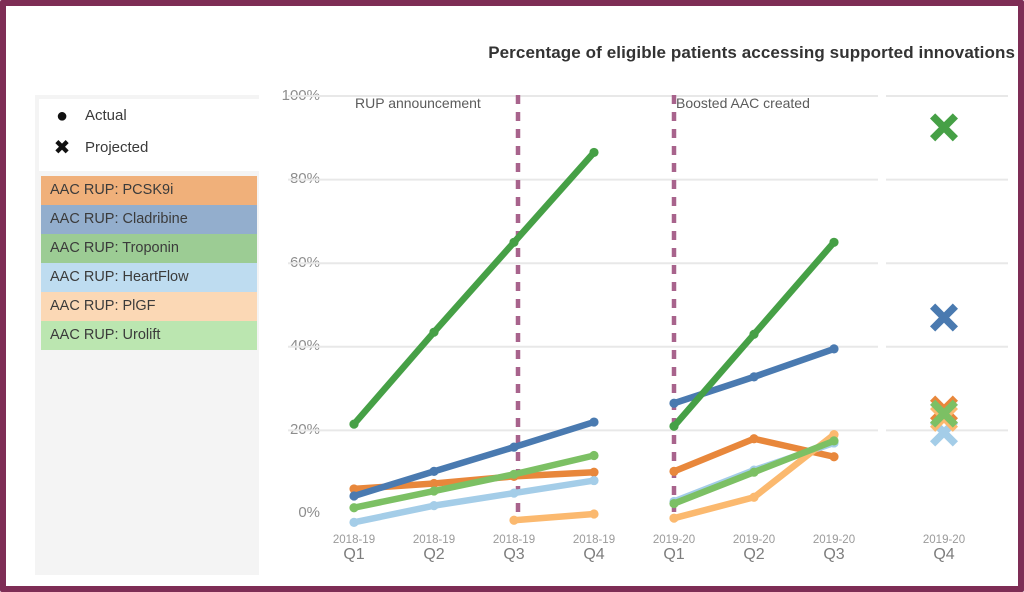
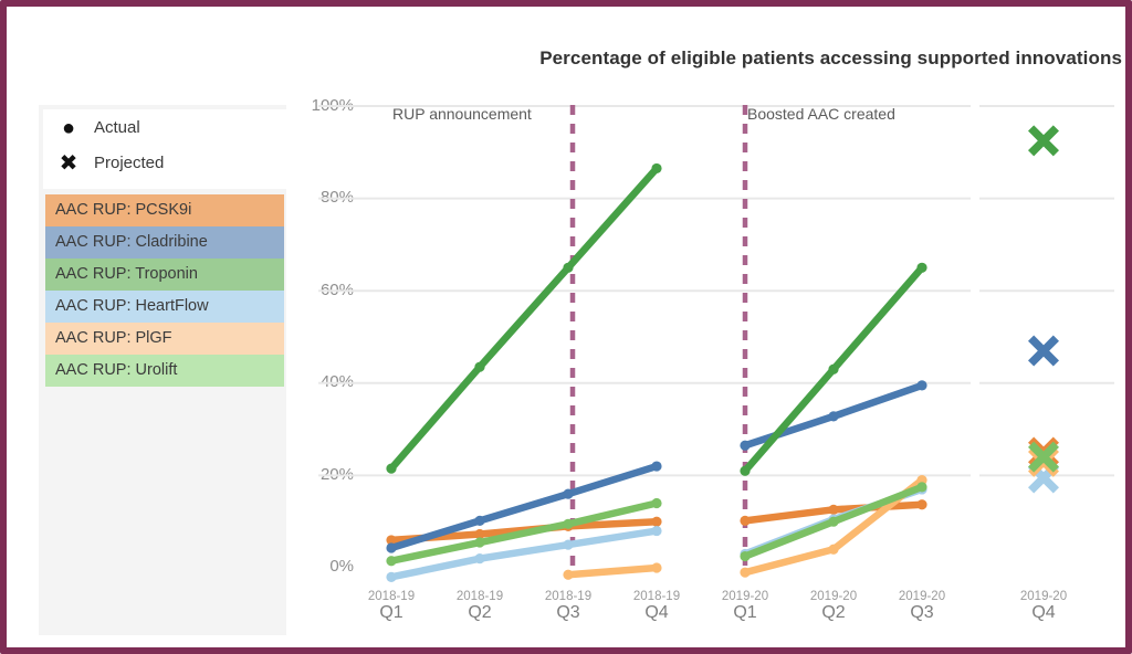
AAC RUP: PCSK9i/2019-20 Q2: 18% -> 13%
